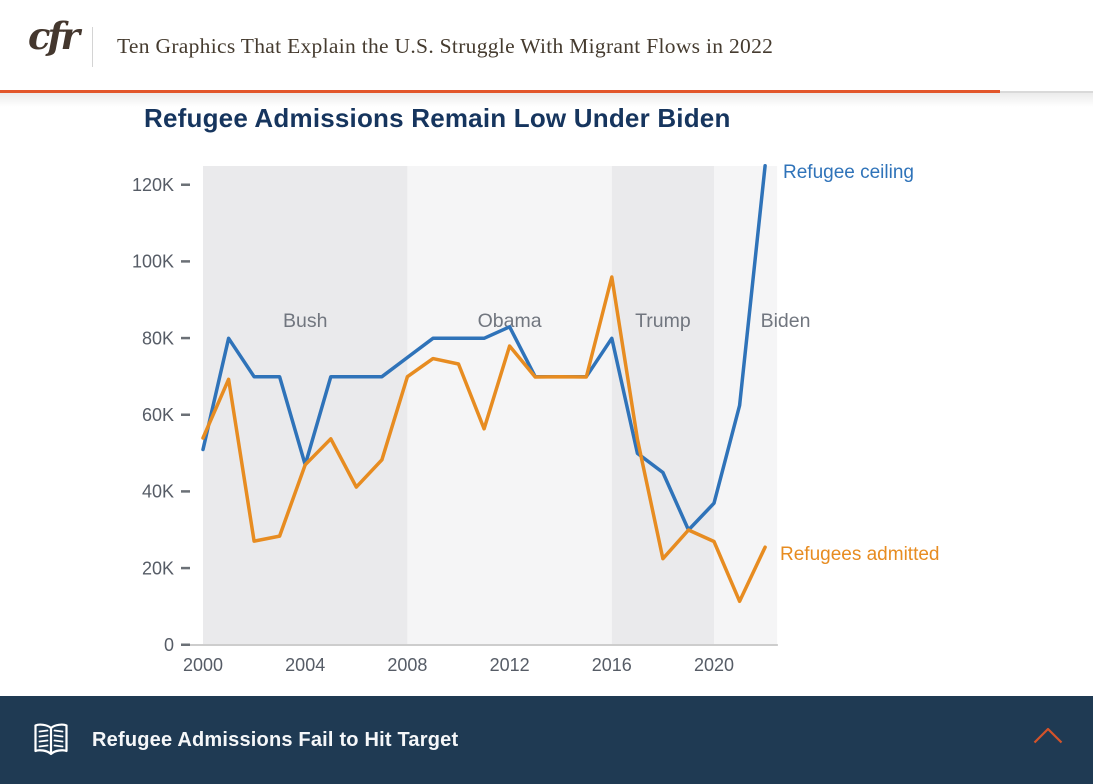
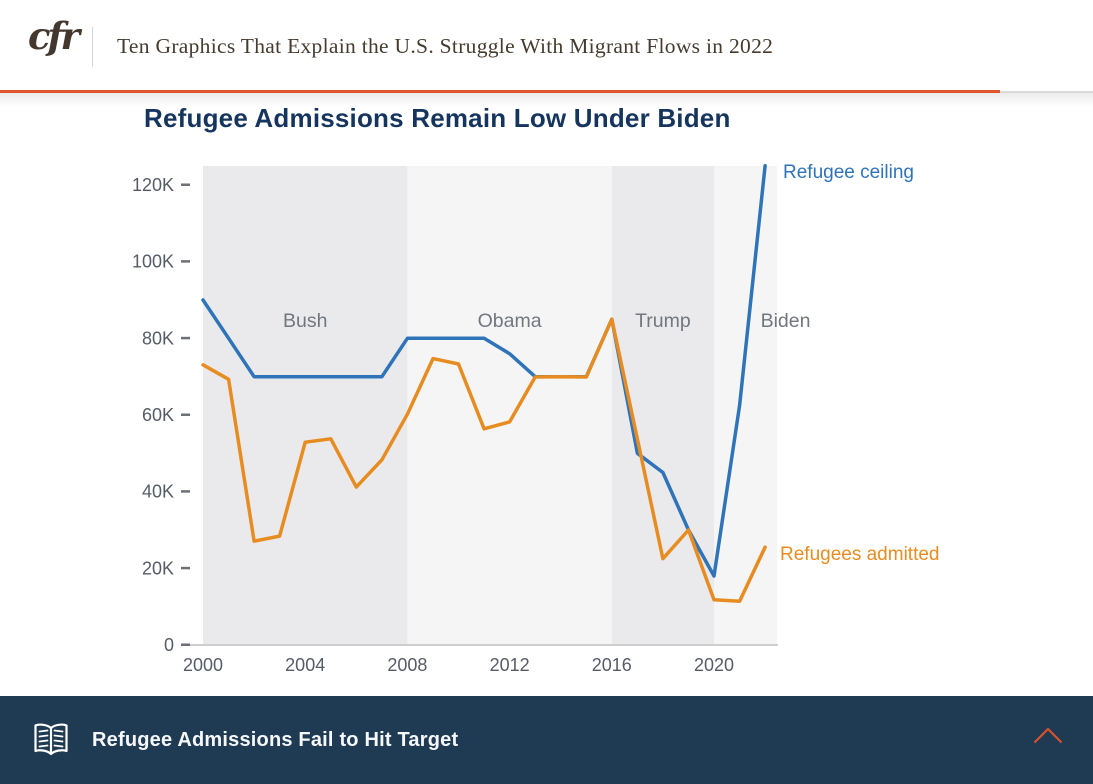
Refugee ceiling/2000: 51K -> 90K
Refugees admitted/2000: 54K -> 73K
Refugee ceiling/2004: 47K -> 70K
Refugees admitted/2004: 47K -> 53K
Refugee ceiling/2008: 75K -> 80K
Refugees admitted/2008: 70K -> 60K
Refugee ceiling/2012: 83K -> 76K
Refugees admitted/2012: 78K -> 58K
Refugee ceiling/2016: 80K -> 85K
Refugees admitted/2016: 96K -> 85K
Refugee ceiling/2020: 37K -> 18K
Refugees admitted/2020: 27K -> 12K
